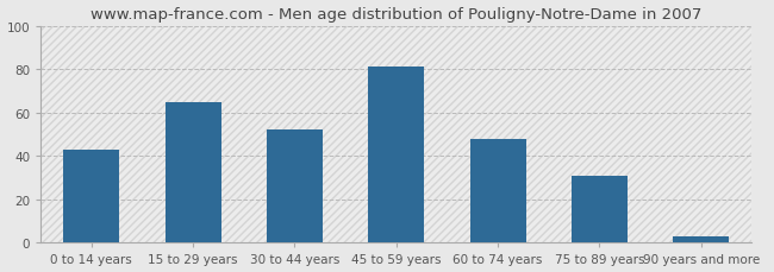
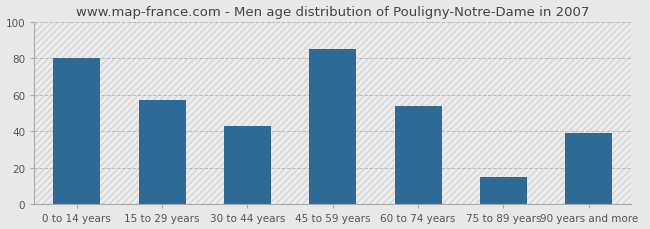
0 to 14 years: 43 -> 80
15 to 29 years: 65 -> 57
30 to 44 years: 52 -> 43
45 to 59 years: 81 -> 85
60 to 74 years: 48 -> 54
75 to 89 years: 31 -> 15
90 years and more: 3 -> 39
